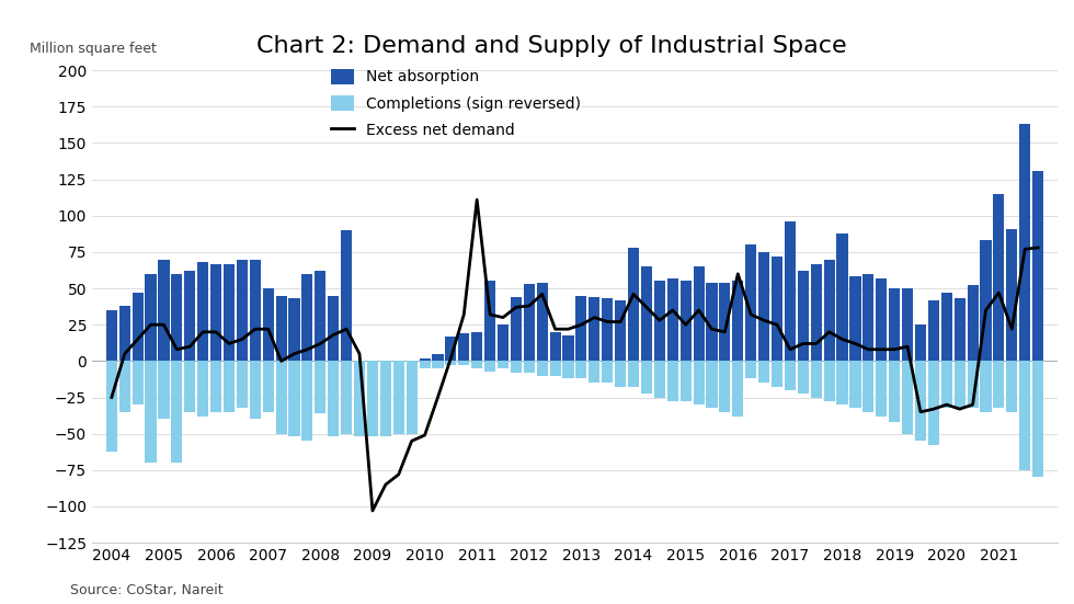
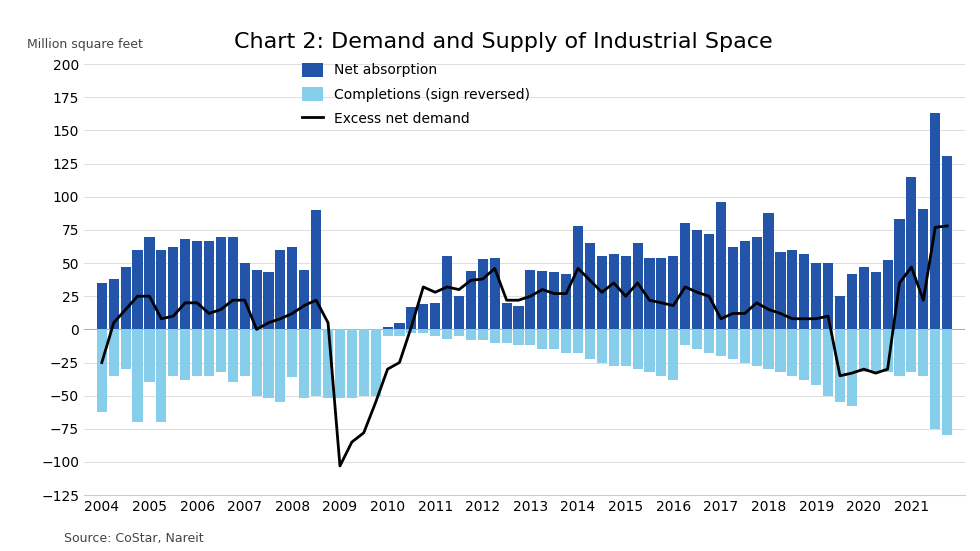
Excess net demand/2010: -51 -> -30
Excess net demand/2011: 111 -> 28
Excess net demand/2016: 60 -> 18
